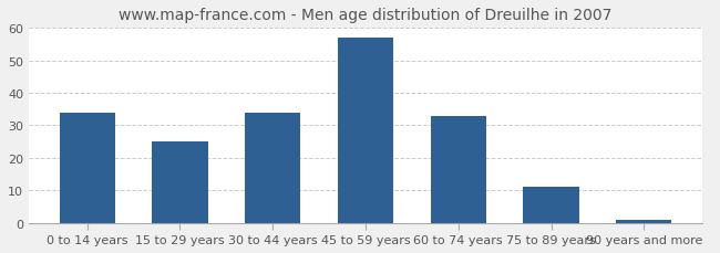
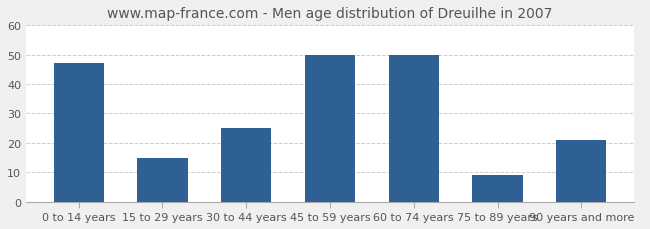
0 to 14 years: 34 -> 47
15 to 29 years: 25 -> 15
30 to 44 years: 34 -> 25
45 to 59 years: 57 -> 50
60 to 74 years: 33 -> 50
75 to 89 years: 11 -> 9
90 years and more: 1 -> 21
